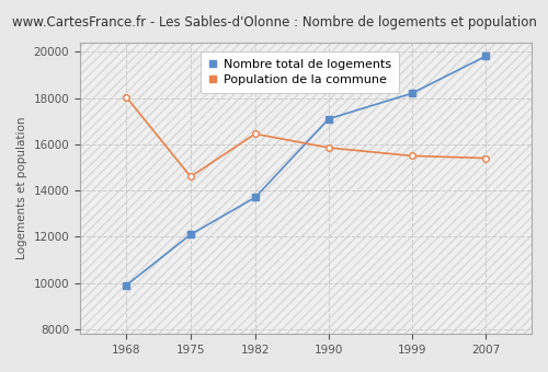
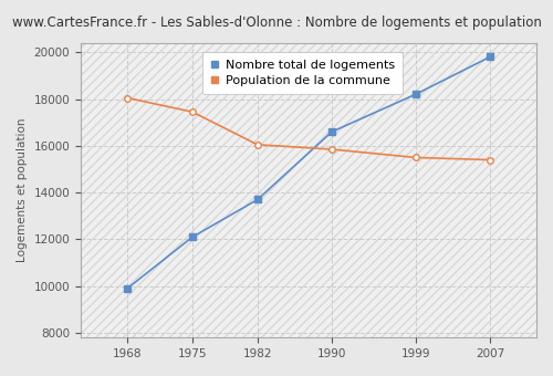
Population de la commune/1975: 14600 -> 17450
Population de la commune/1982: 16450 -> 16050
Nombre total de logements/1990: 17100 -> 16600
